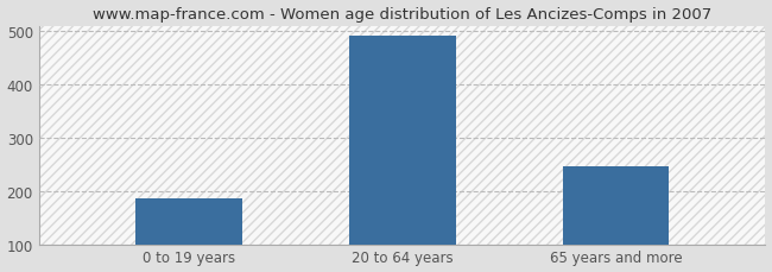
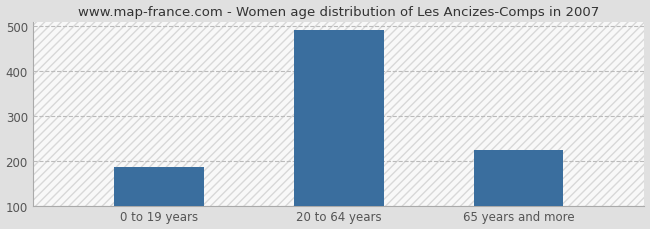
65 years and more: 245 -> 224
